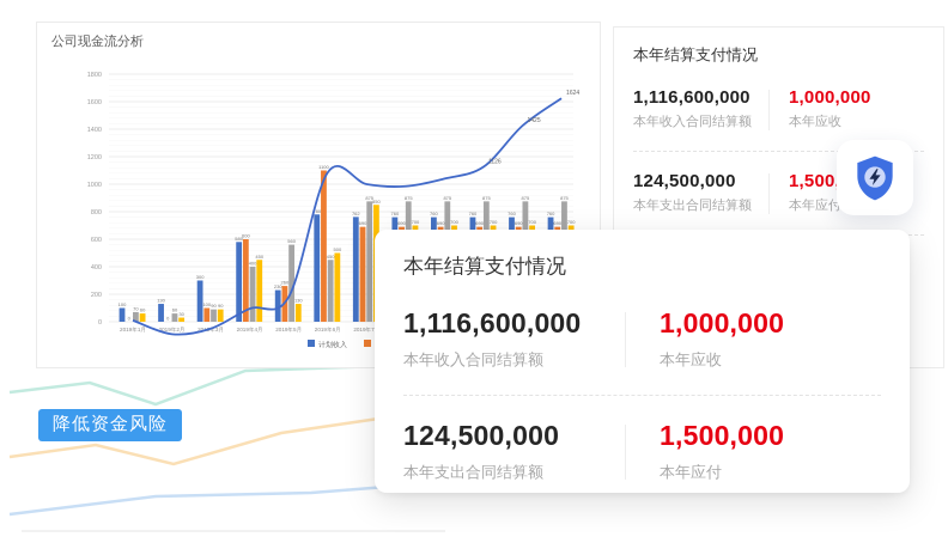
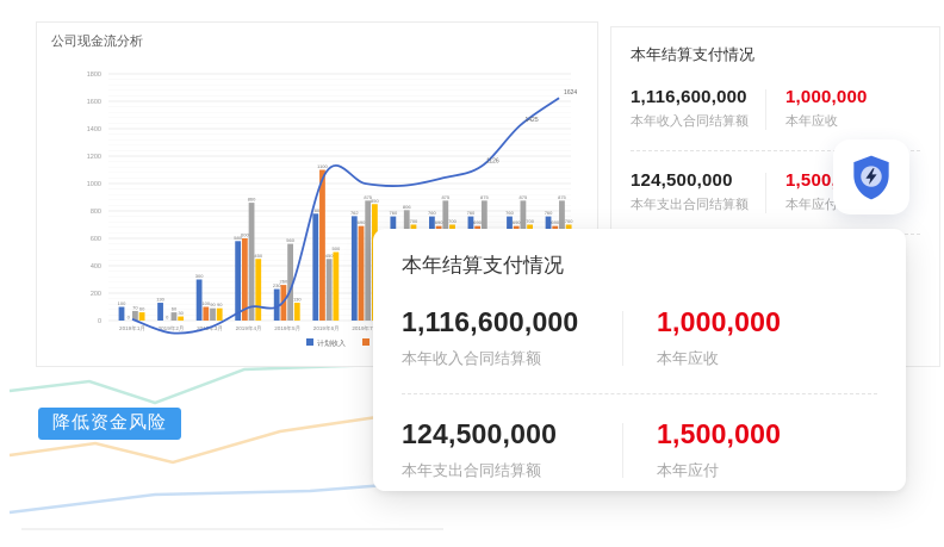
计划支出/2019年4月: 400 -> 860
实际收入/2019年8月: 690 -> 630
计划支出/2019年8月: 875 -> 806
实际支出/2019年10月: 700 -> 620
